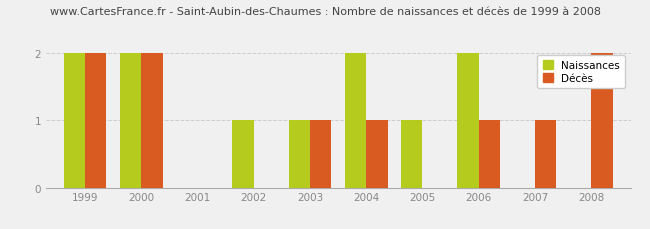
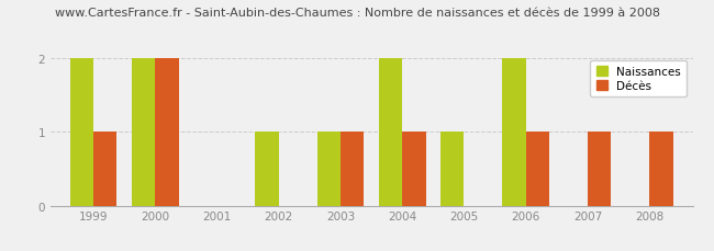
Décès/1999: 2 -> 1
Décès/2008: 2 -> 1
